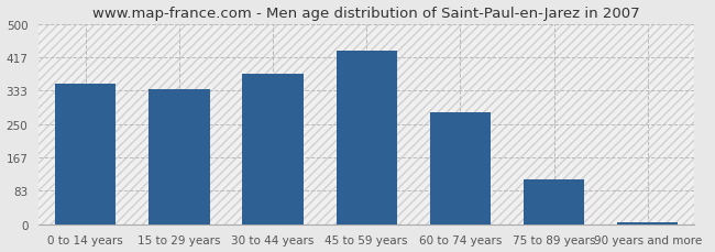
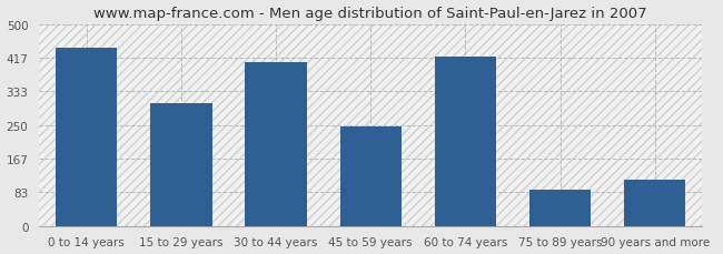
0 to 14 years: 350 -> 440
15 to 29 years: 337 -> 305
30 to 44 years: 375 -> 405
45 to 59 years: 432 -> 245
60 to 74 years: 280 -> 420
75 to 89 years: 113 -> 90
90 years and more: 5 -> 115
